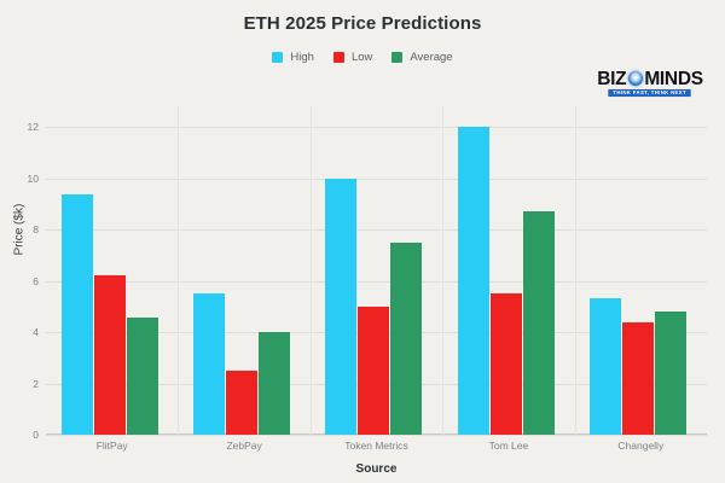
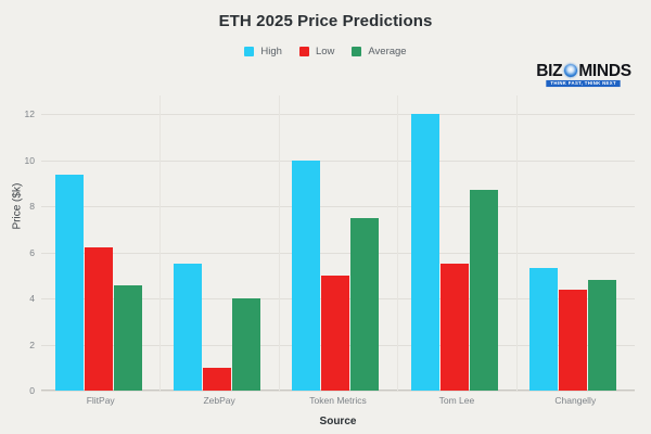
Low/ZebPay: 2.5 -> 1.0
